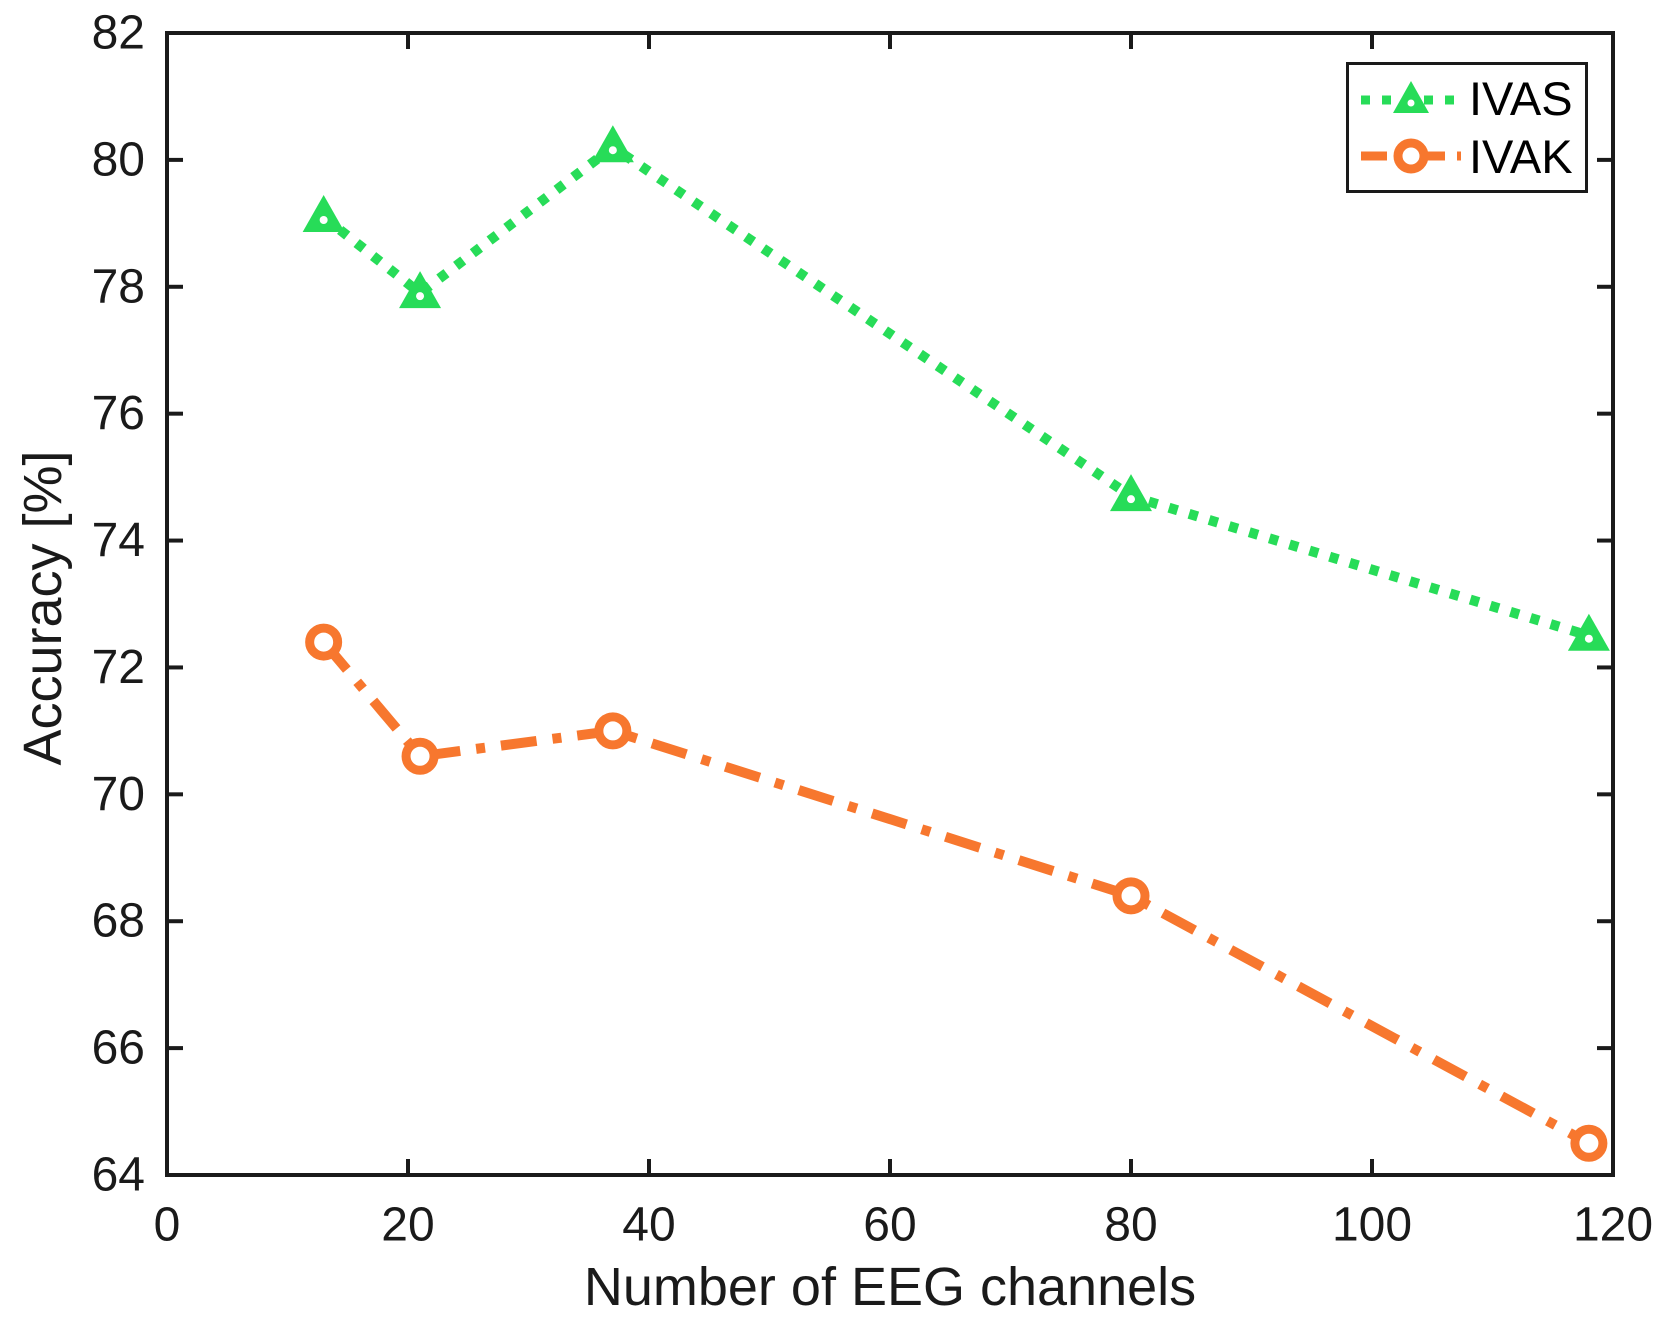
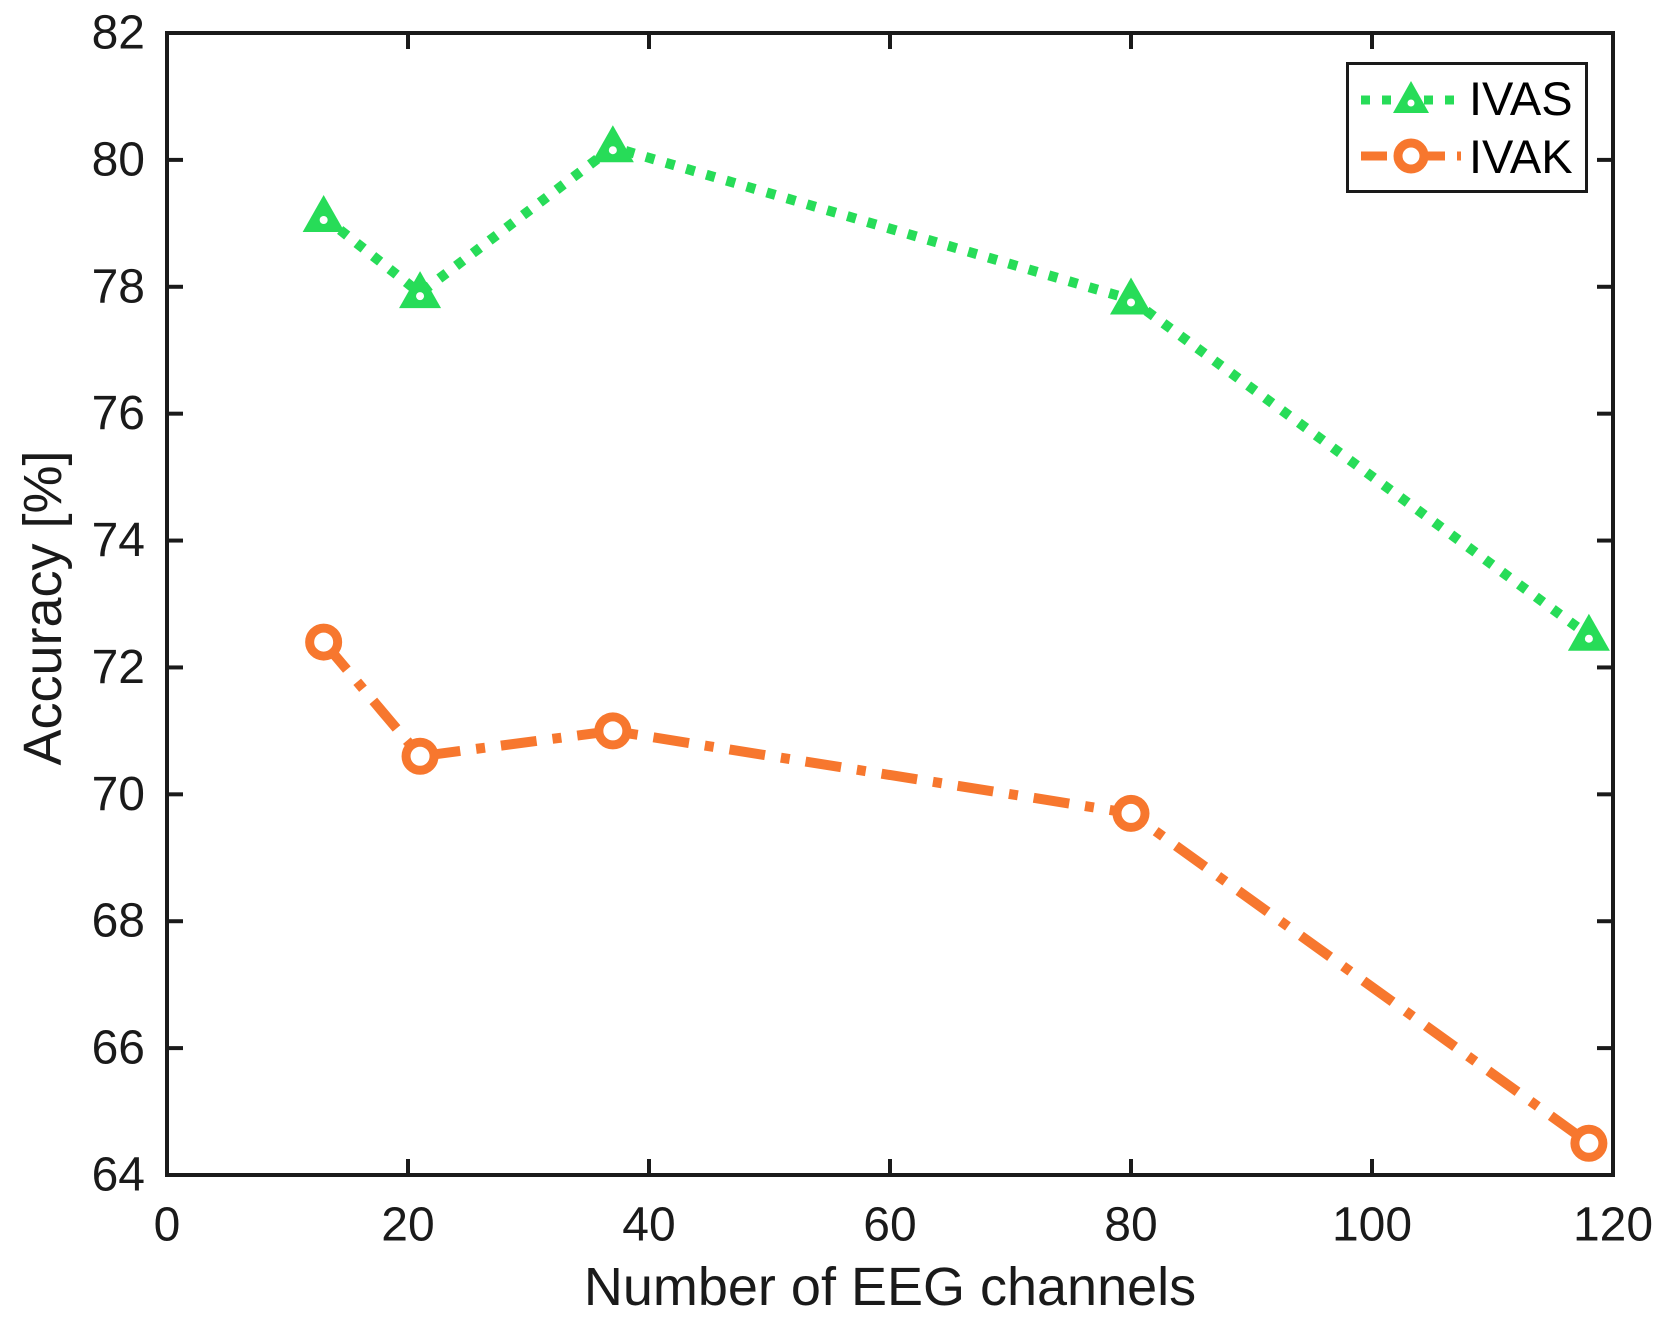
IVAS/80: 74.7 -> 77.8
IVAK/80: 68.4 -> 69.7
